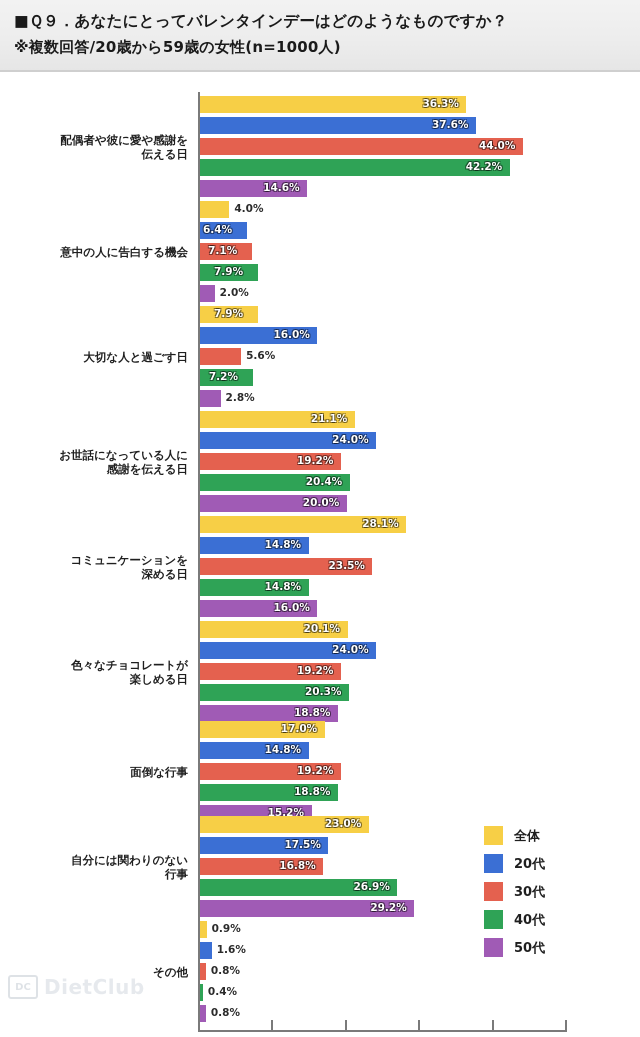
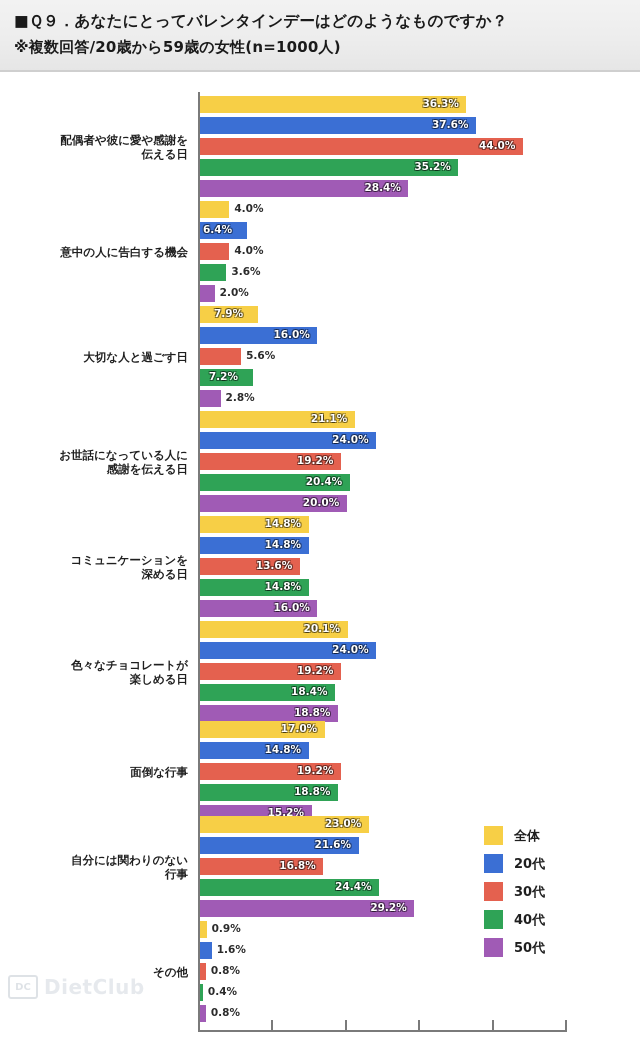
40代/配偶者や彼に愛や感謝を 伝える日: 42.2% -> 35.2%
50代/配偶者や彼に愛や感謝を 伝える日: 14.6% -> 28.4%
30代/意中の人に告白する機会: 7.1% -> 4.0%
40代/意中の人に告白する機会: 7.9% -> 3.6%
全体/コミュニケーションを 深める日: 28.1% -> 14.8%
30代/コミュニケーションを 深める日: 23.5% -> 13.6%
40代/色々なチョコレートが 楽しめる日: 20.3% -> 18.4%
20代/自分には関わりのない 行事: 17.5% -> 21.6%
40代/自分には関わりのない 行事: 26.9% -> 24.4%
